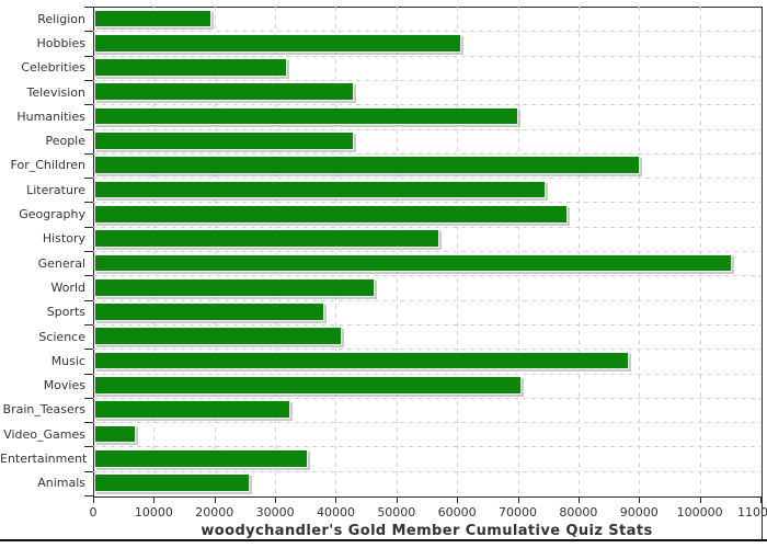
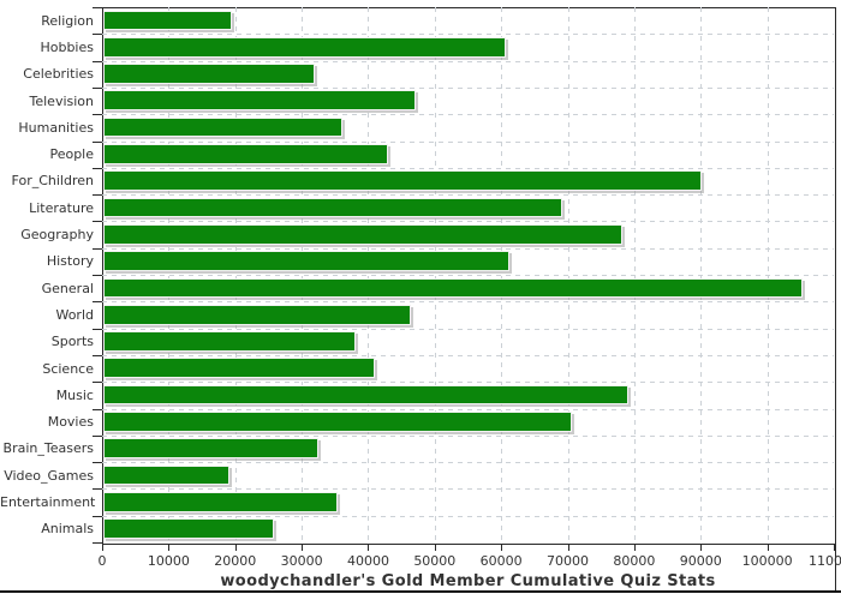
Television: 43000 -> 47000
Humanities: 70000 -> 36000
Literature: 74000 -> 69000
History: 57000 -> 61000
Music: 88000 -> 79000
Video_Games: 7000 -> 19000
